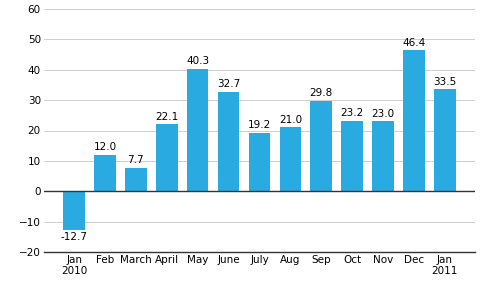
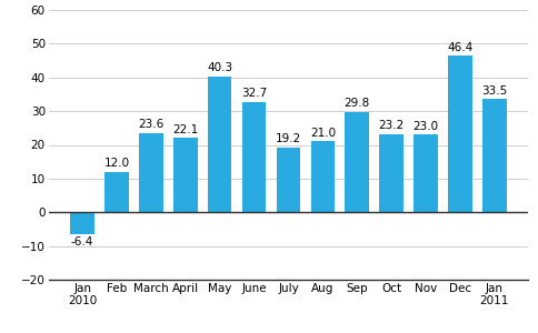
Jan 2010: -12.7 -> -6.4
March: 7.7 -> 23.6
